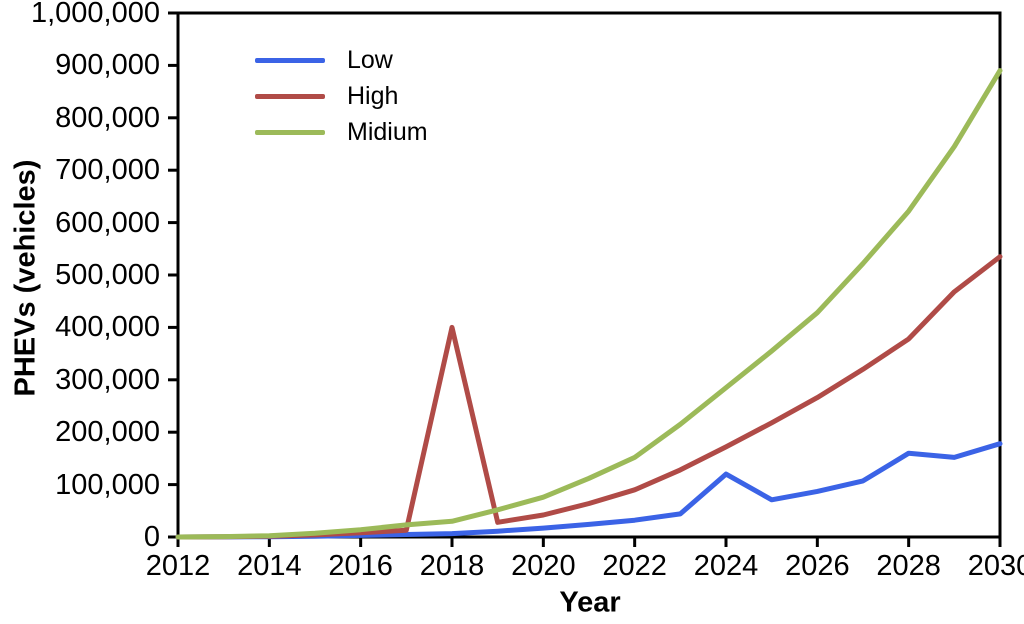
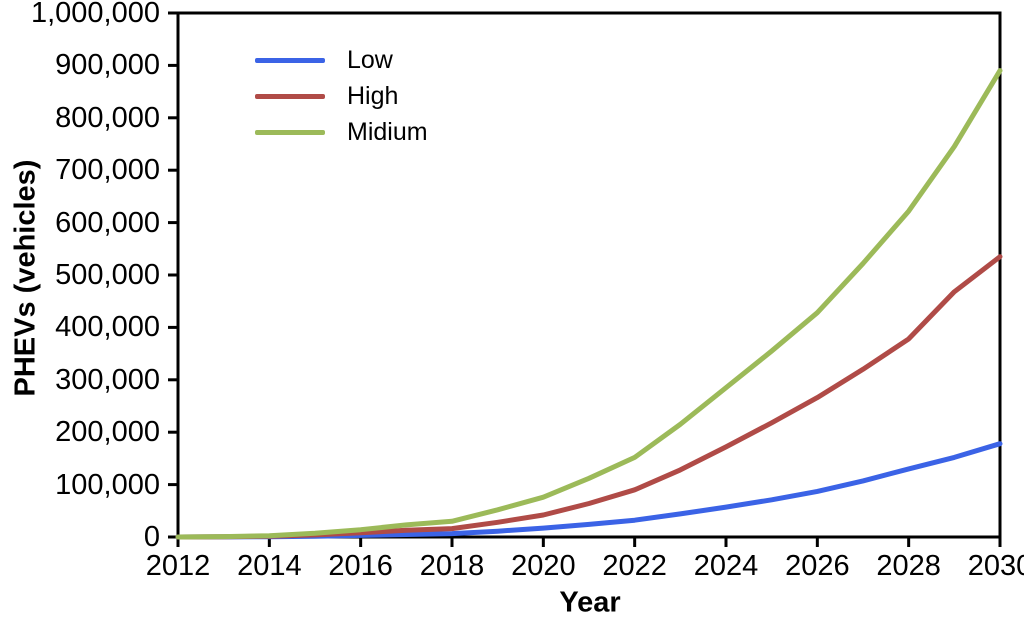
High/2018: 400000 -> 20000
Low/2024: 120000 -> 60000
Low/2028: 160000 -> 130000
